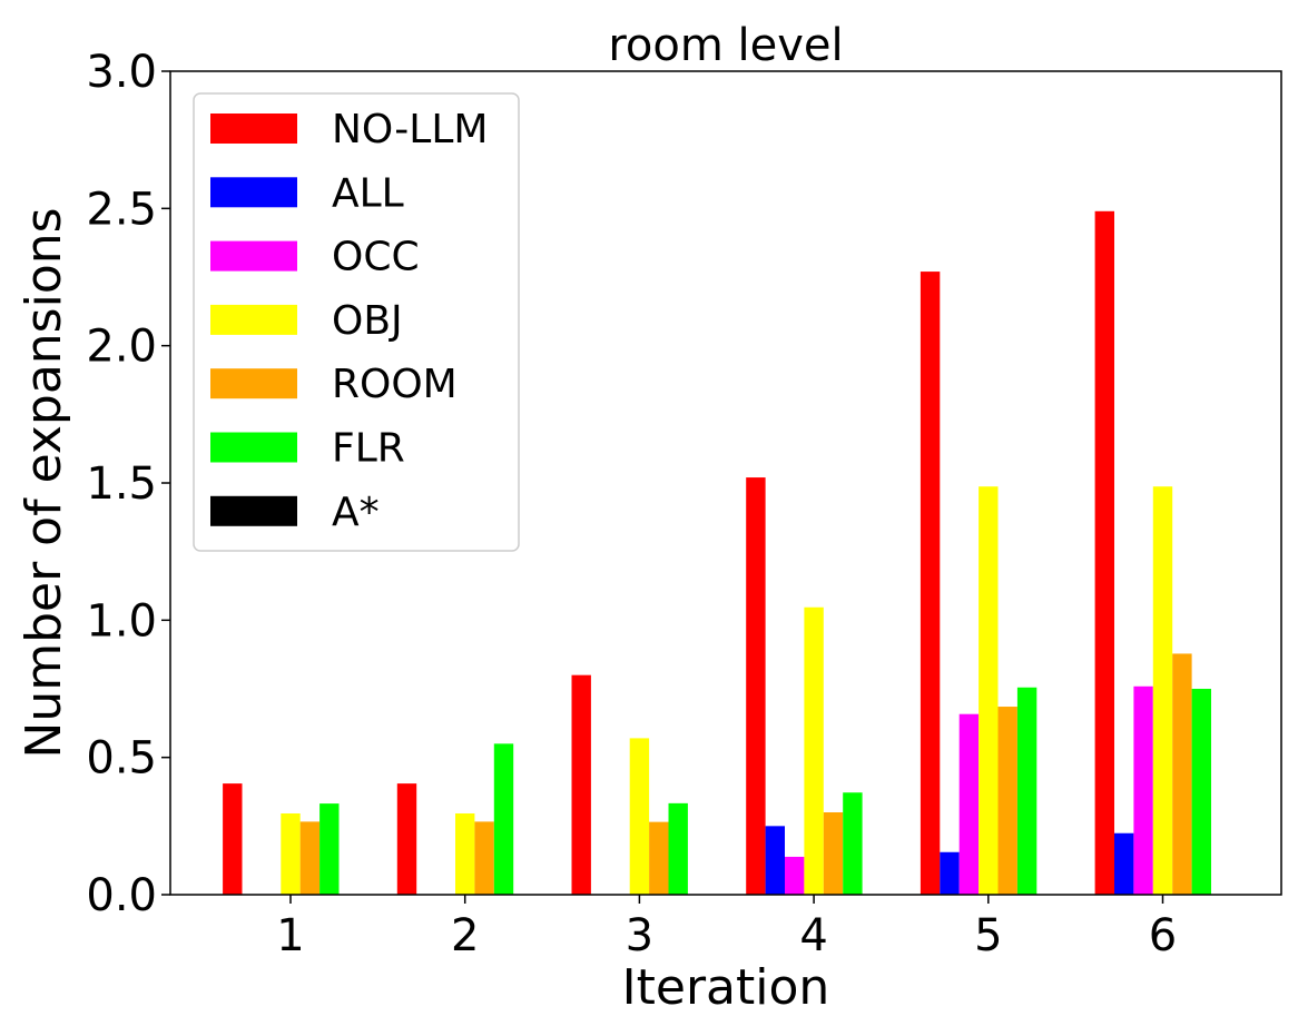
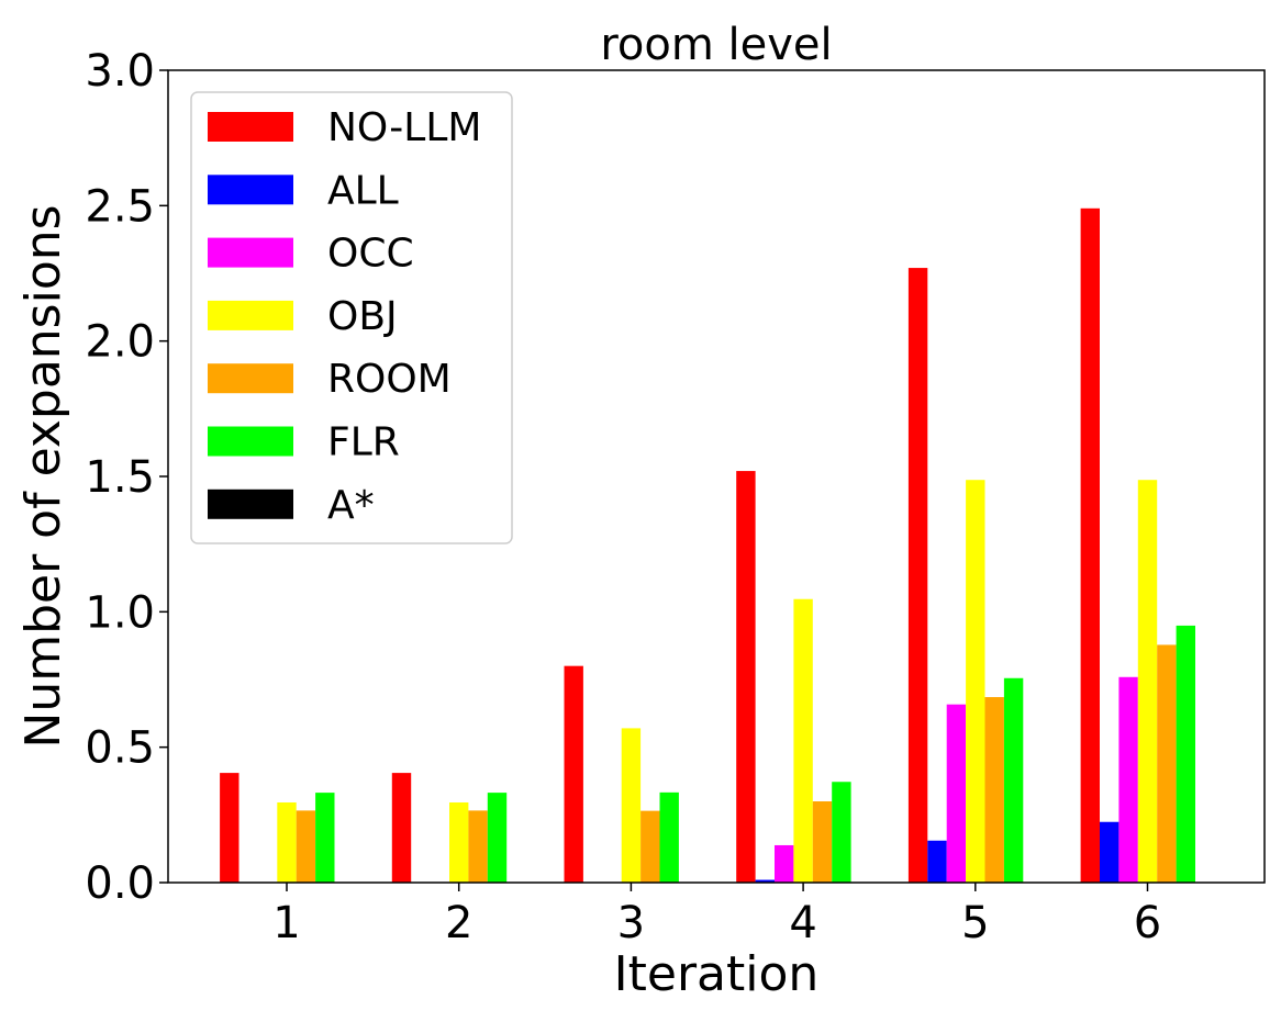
FLR/2: 0.55 -> 0.33
ALL/4: 0.25 -> 0.01
FLR/6: 0.75 -> 0.95
